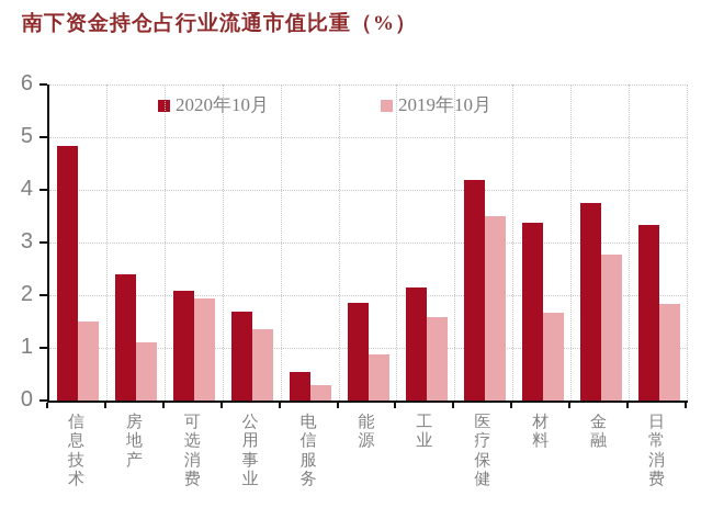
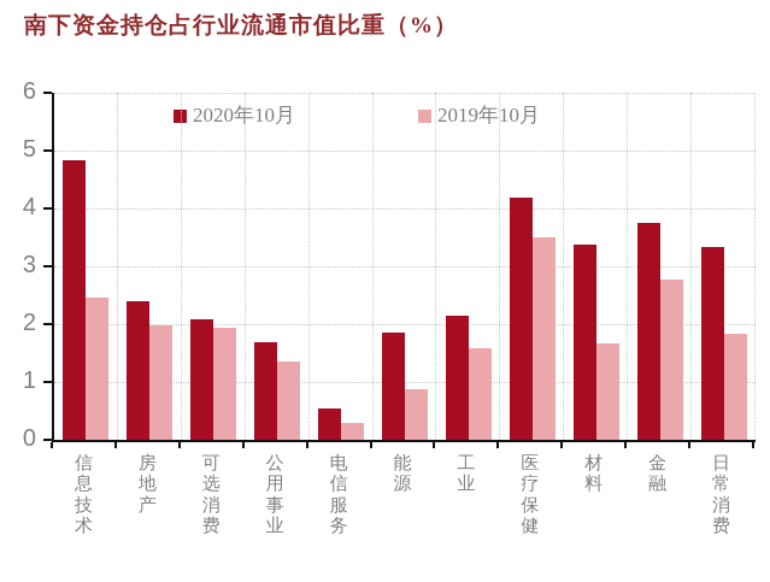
2019年10月/信息技术: 1.5 -> 2.5
2019年10月/房地产: 1.1 -> 2.0
